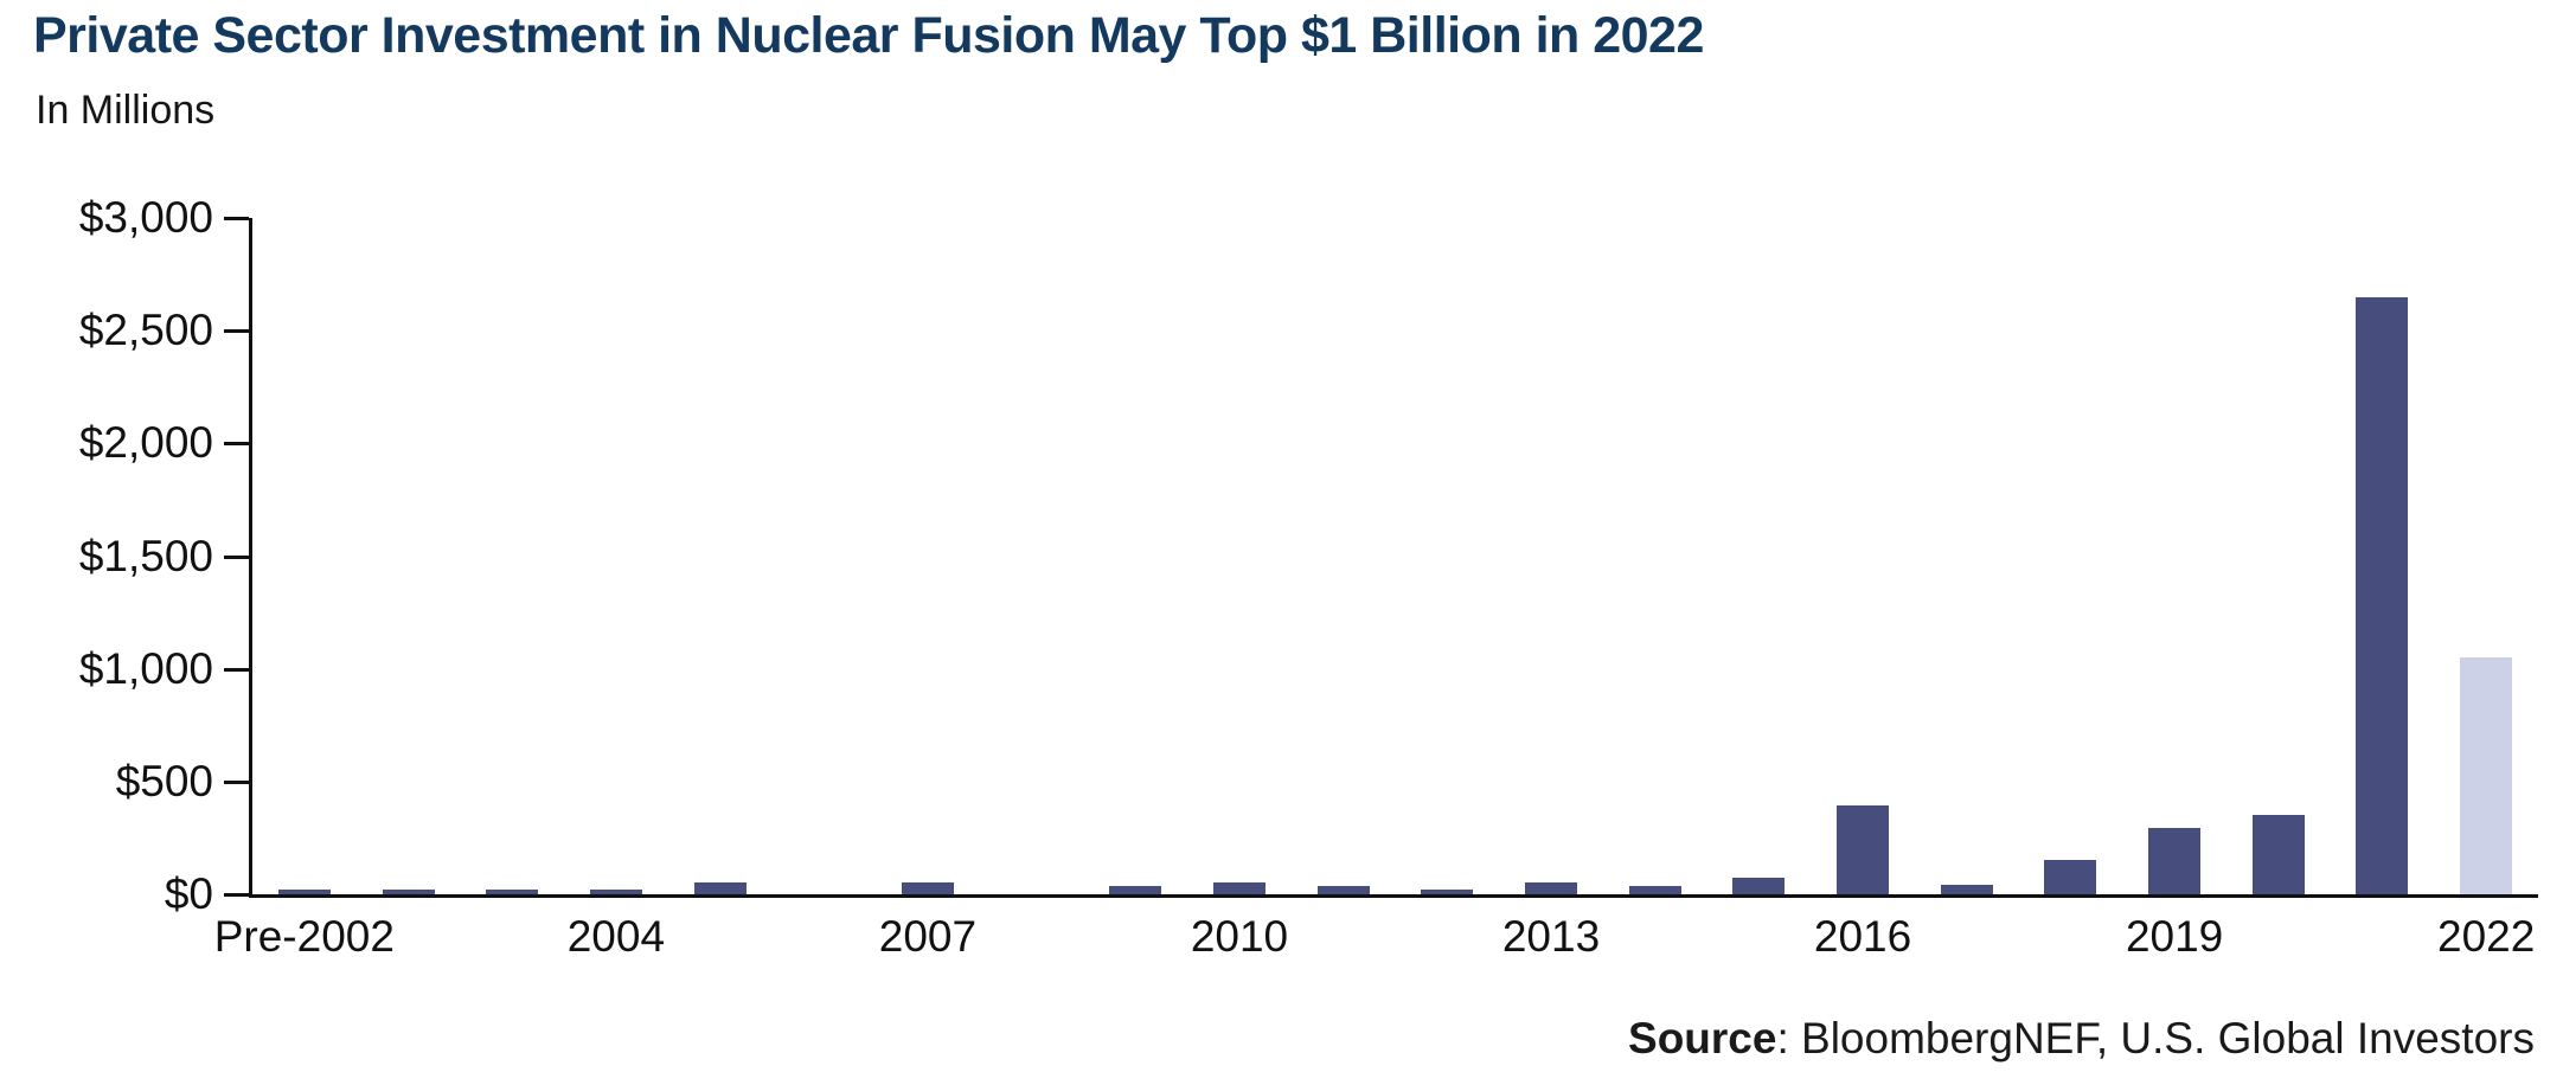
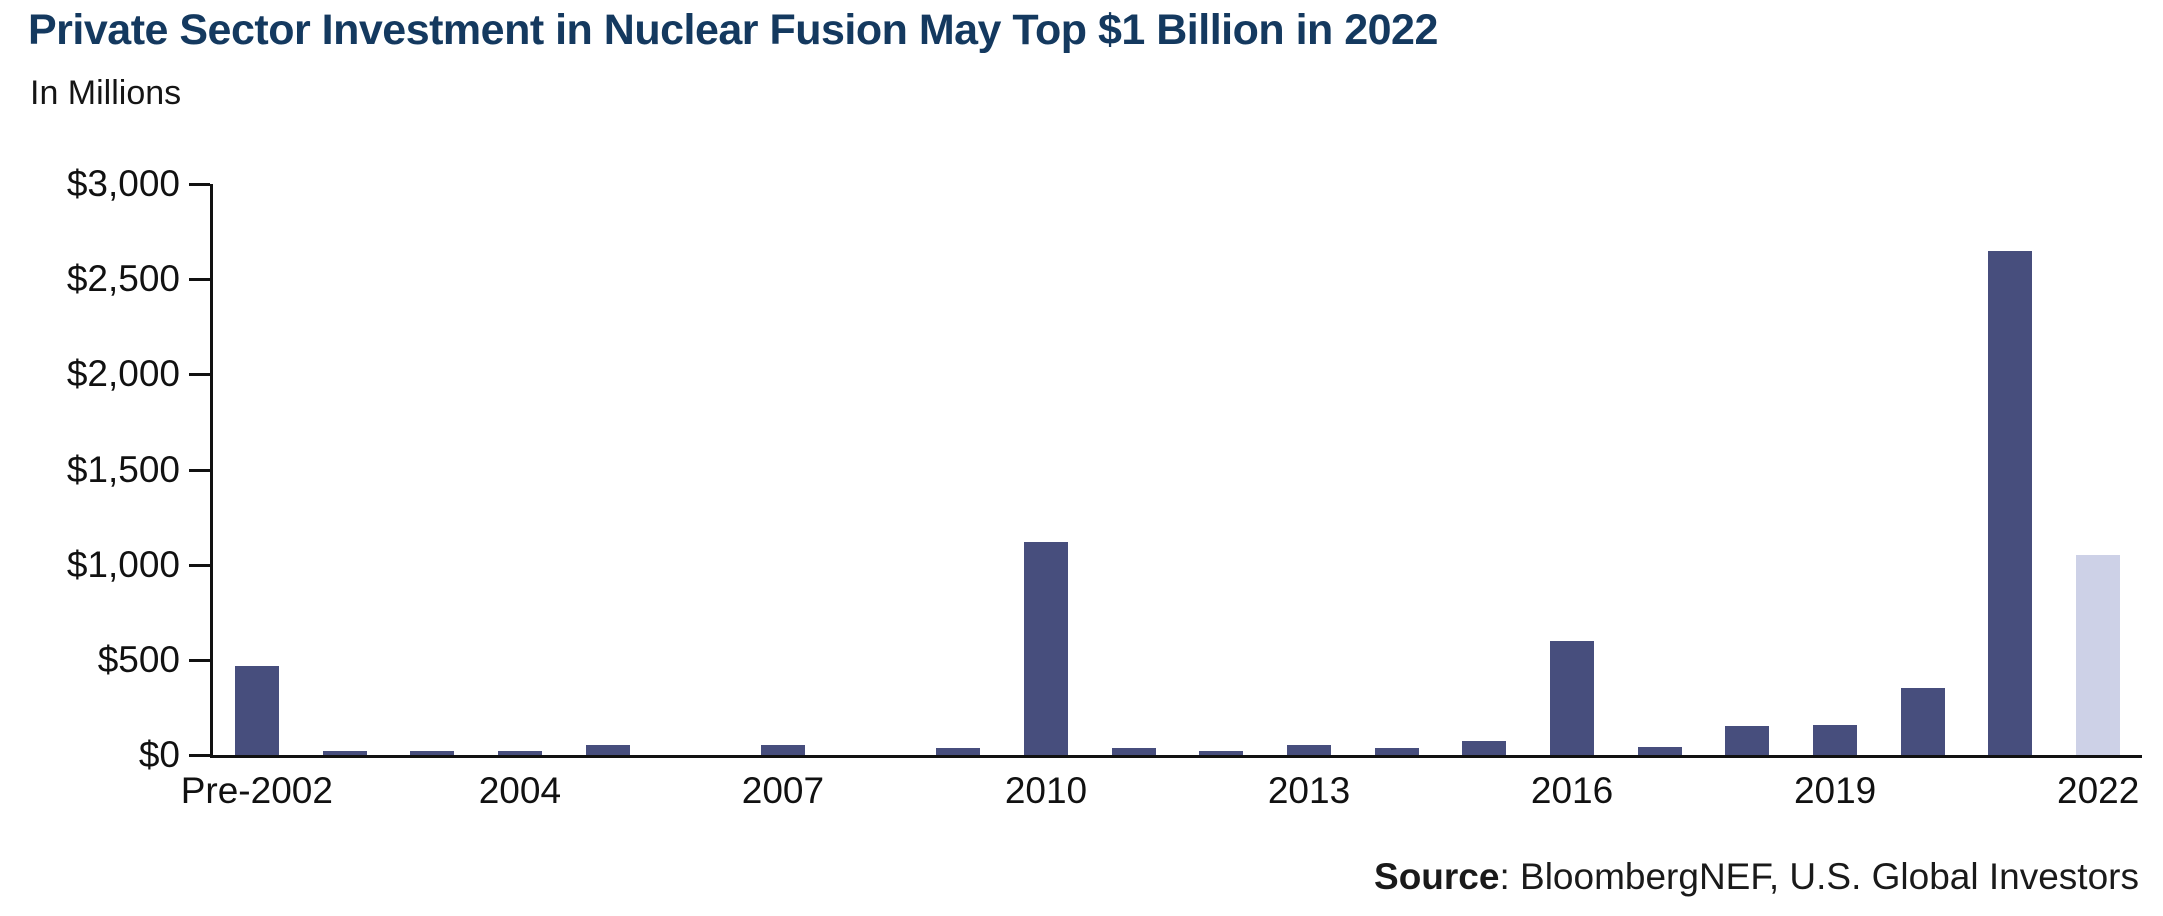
Pre-2002: $20 -> $470
2010: $60 -> $1120
2016: $400 -> $600
2019: $300 -> $160
